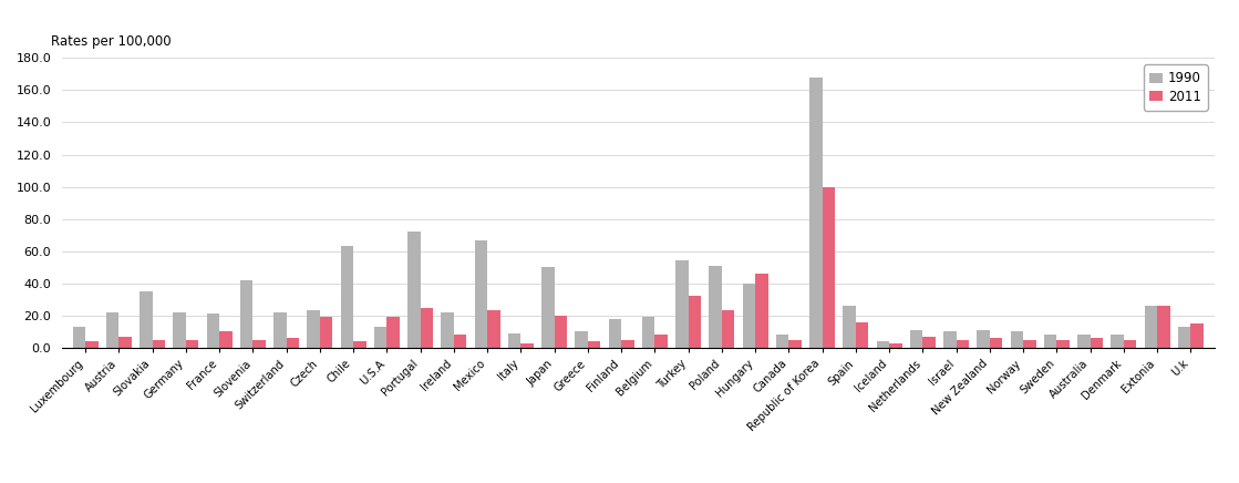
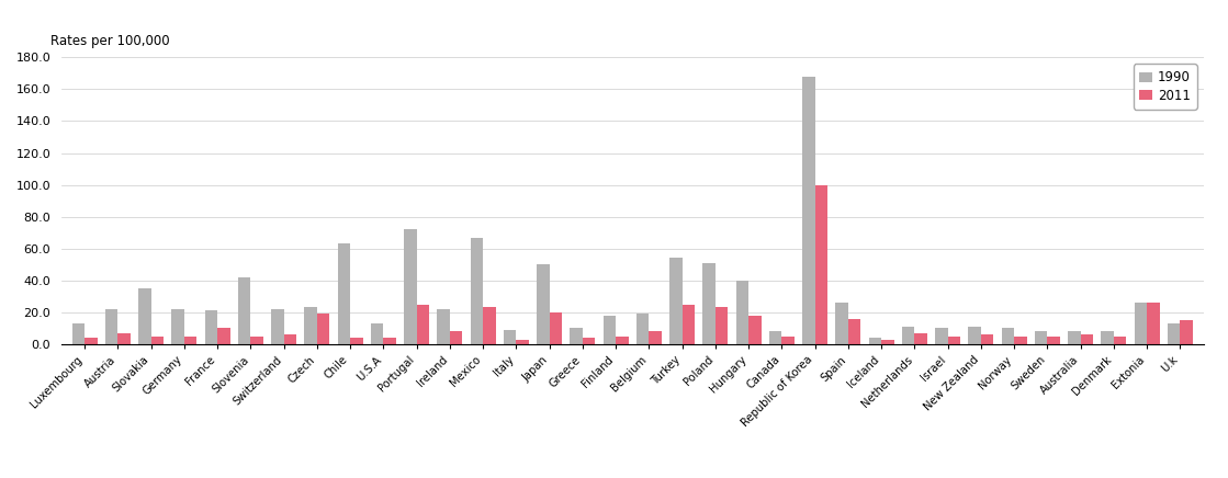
2011/U.S.A: 19 -> 4
2011/Turkey: 32 -> 25
2011/Hungary: 46 -> 18
